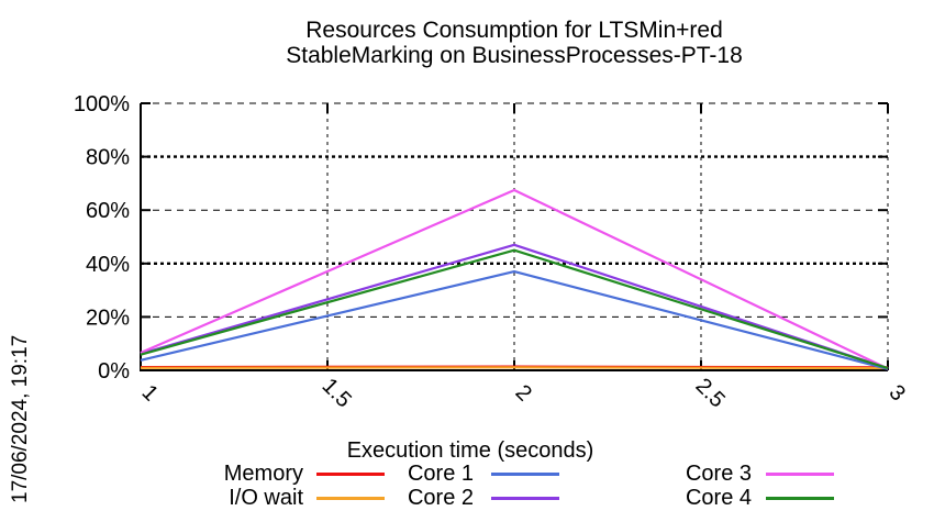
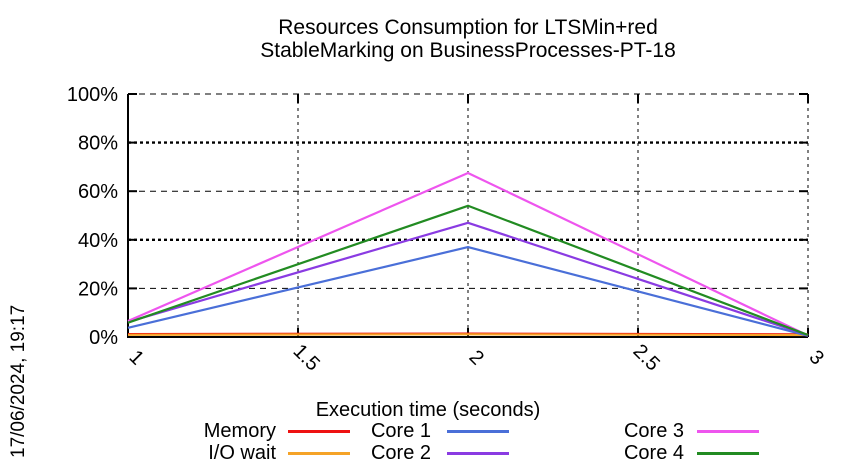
Core 4/2: 45% -> 54%
